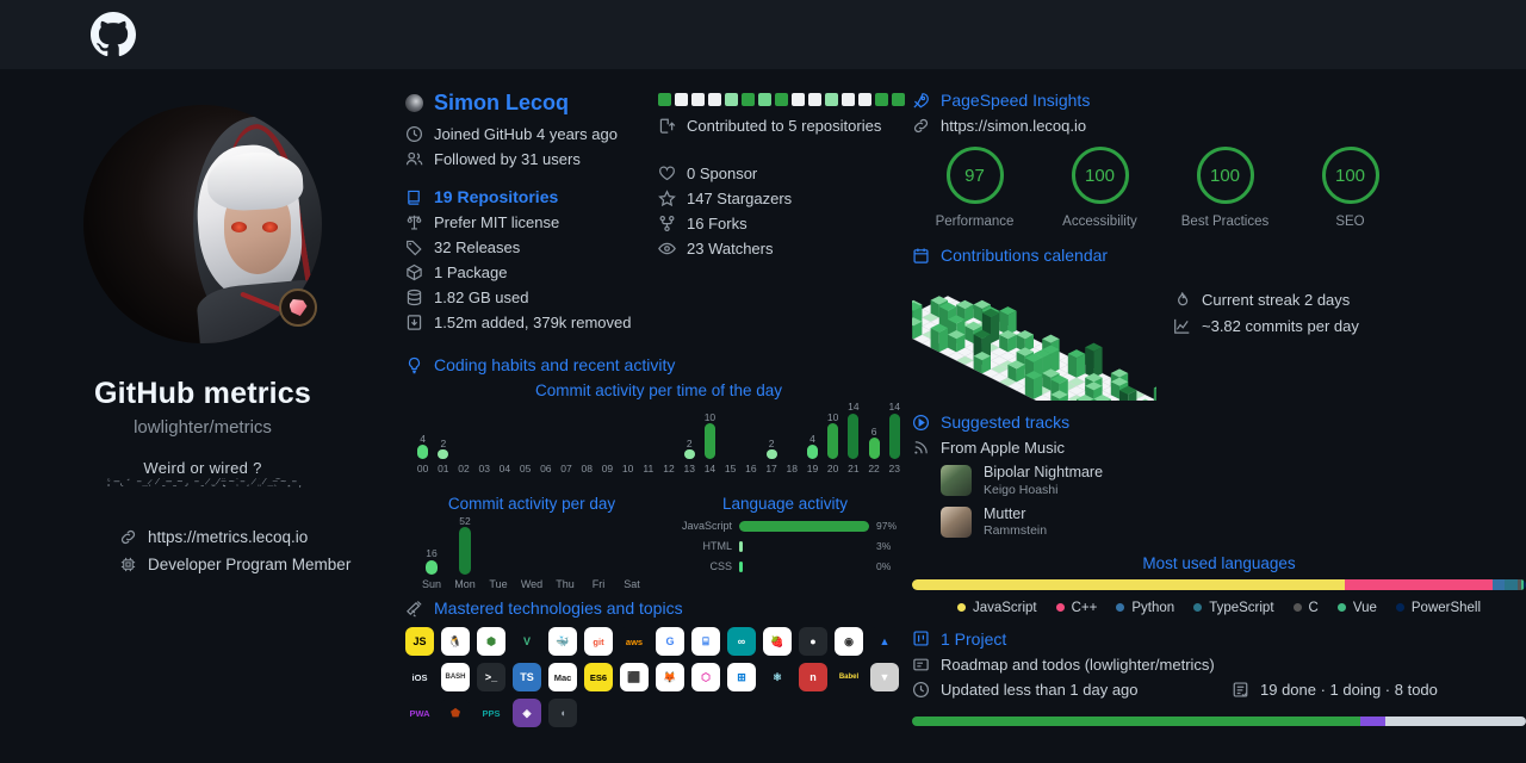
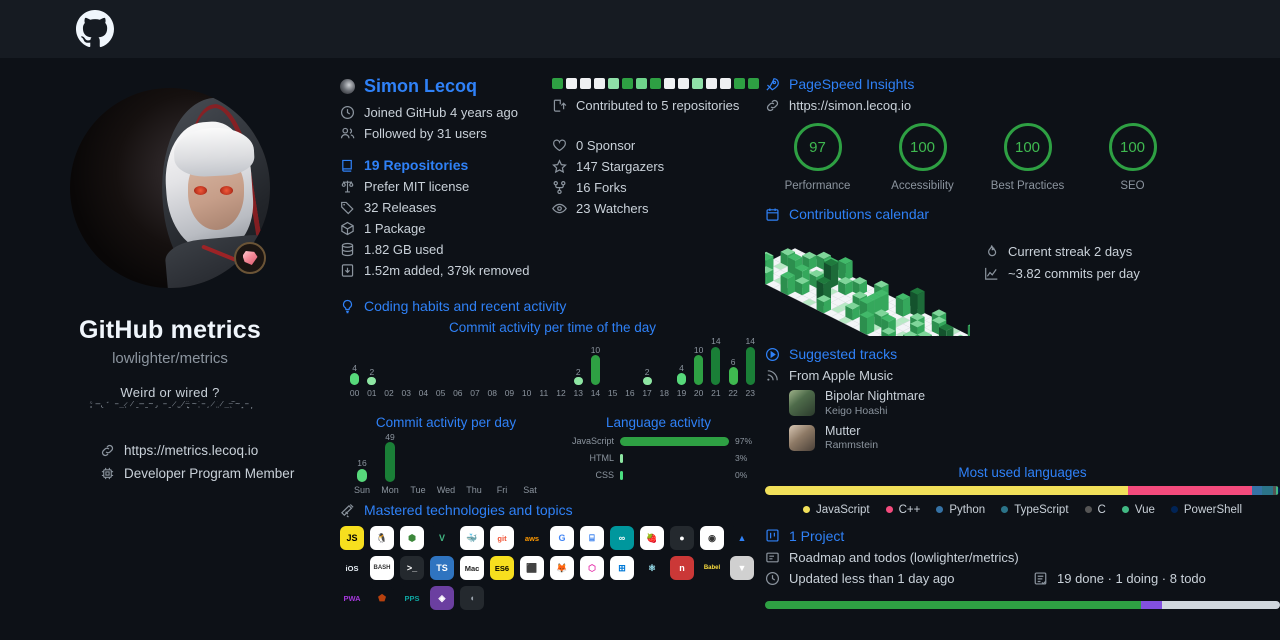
Commit activity per day/Mon: 52 -> 49
